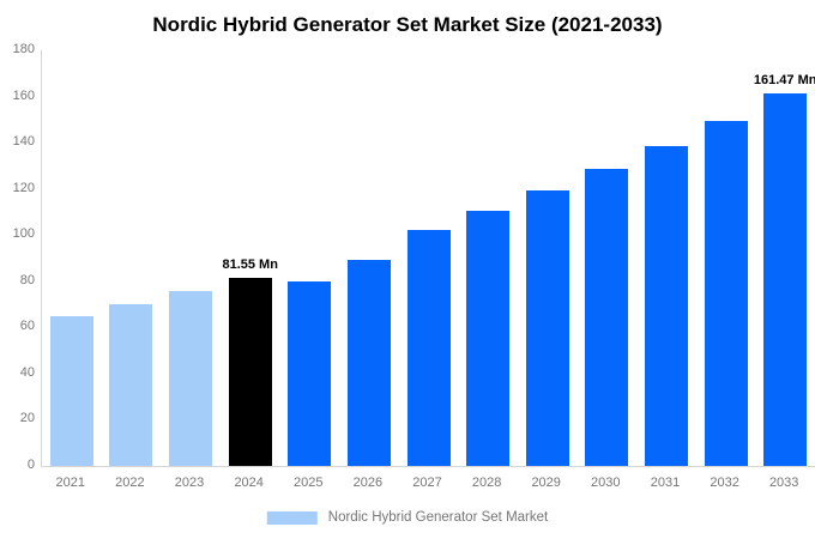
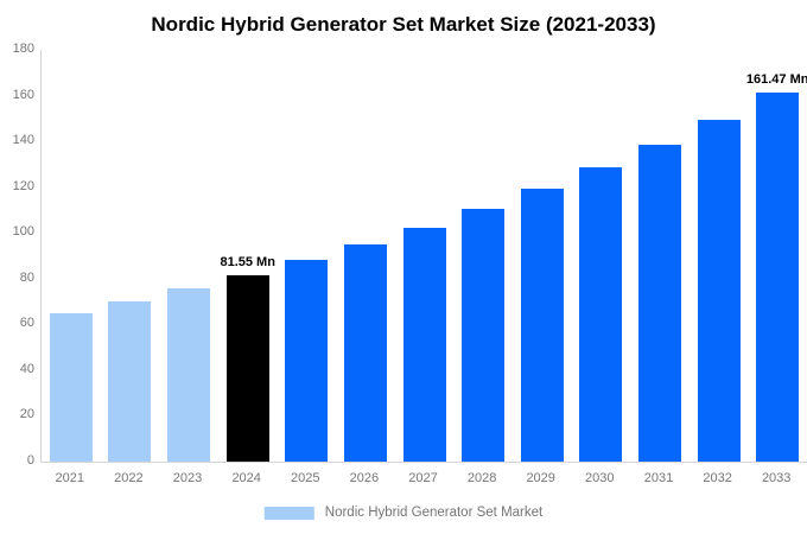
2025: 80 -> 88
2026: 89 -> 95
